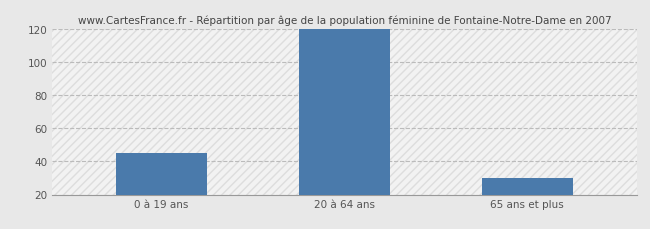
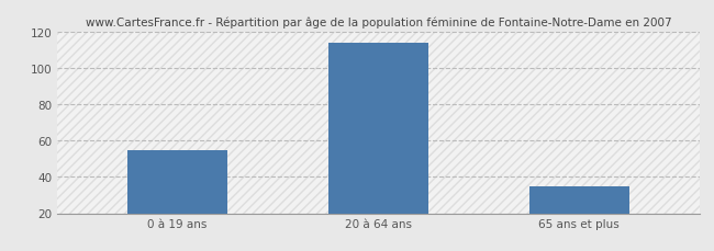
0 à 19 ans: 45 -> 55
20 à 64 ans: 120 -> 114
65 ans et plus: 30 -> 35
